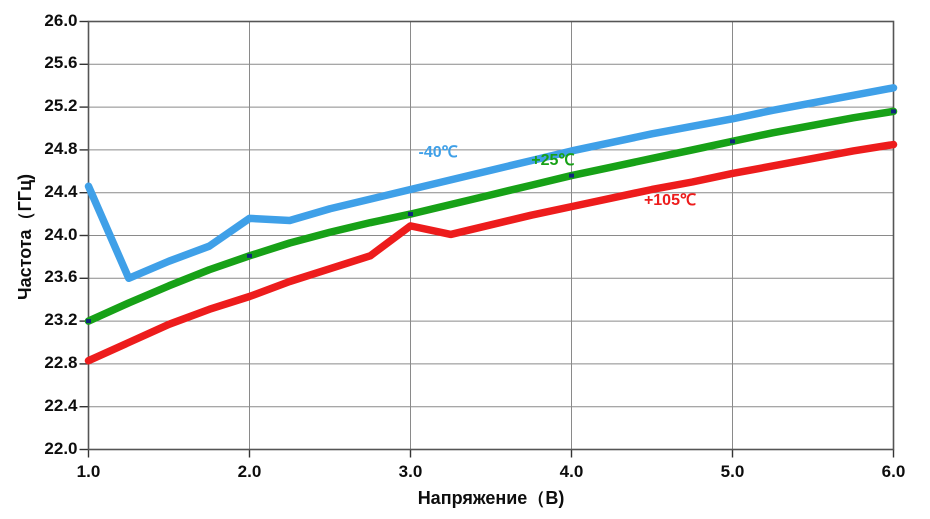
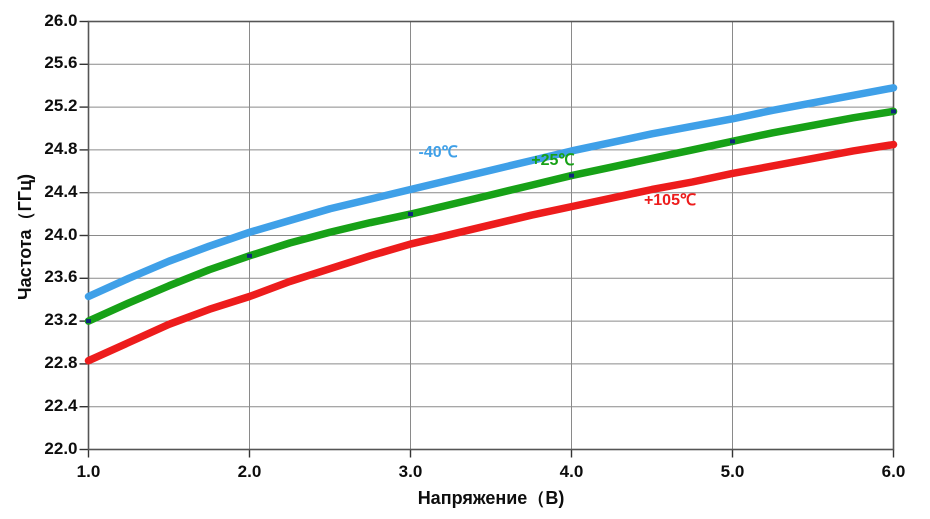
-40℃/1.0: 24.46 -> 23.43
-40℃/2.0: 24.16 -> 24.03
+105℃/3.0: 24.09 -> 23.92
